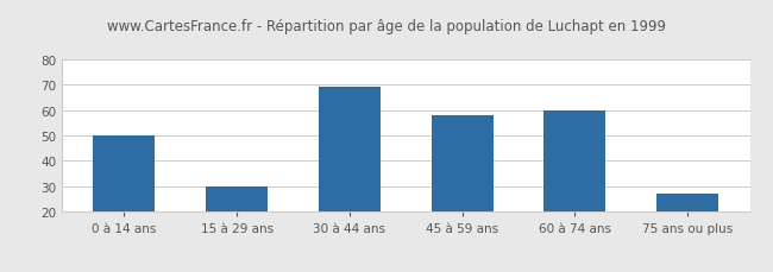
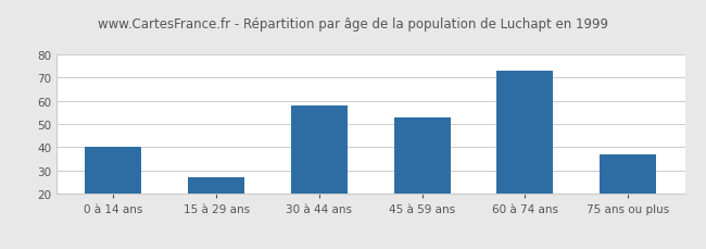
0 à 14 ans: 50 -> 40
15 à 29 ans: 30 -> 27
30 à 44 ans: 69 -> 58
45 à 59 ans: 58 -> 53
60 à 74 ans: 60 -> 73
75 ans ou plus: 27 -> 37
